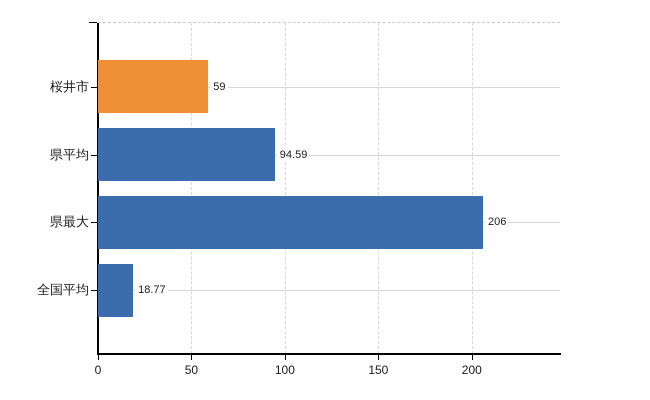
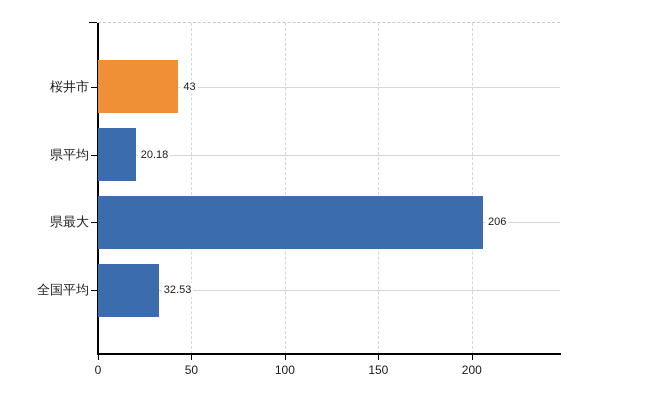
桜井市: 59 -> 43
県平均: 94.59 -> 20.18
全国平均: 18.77 -> 32.53
